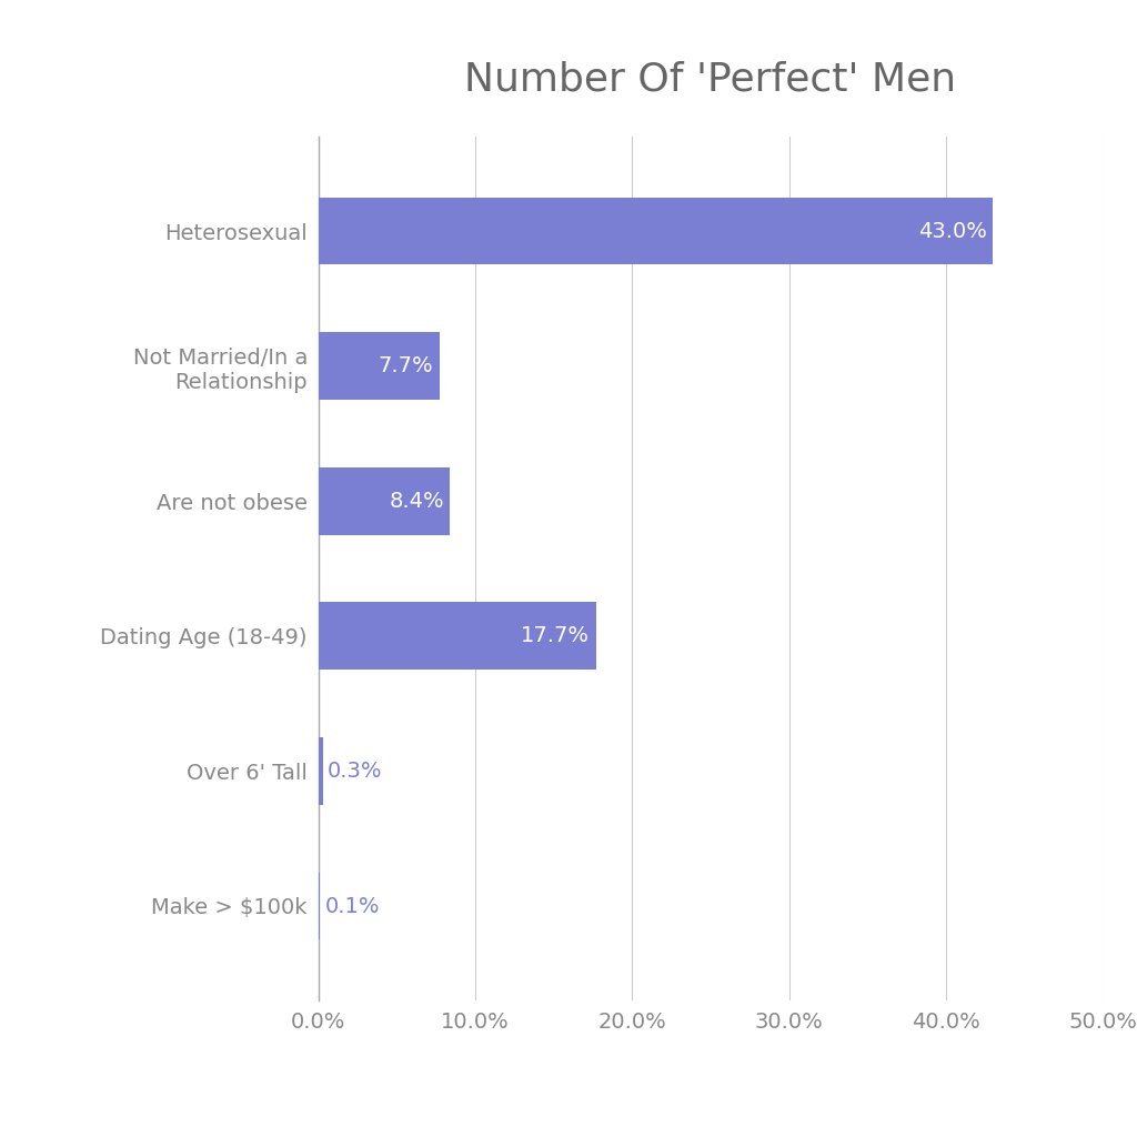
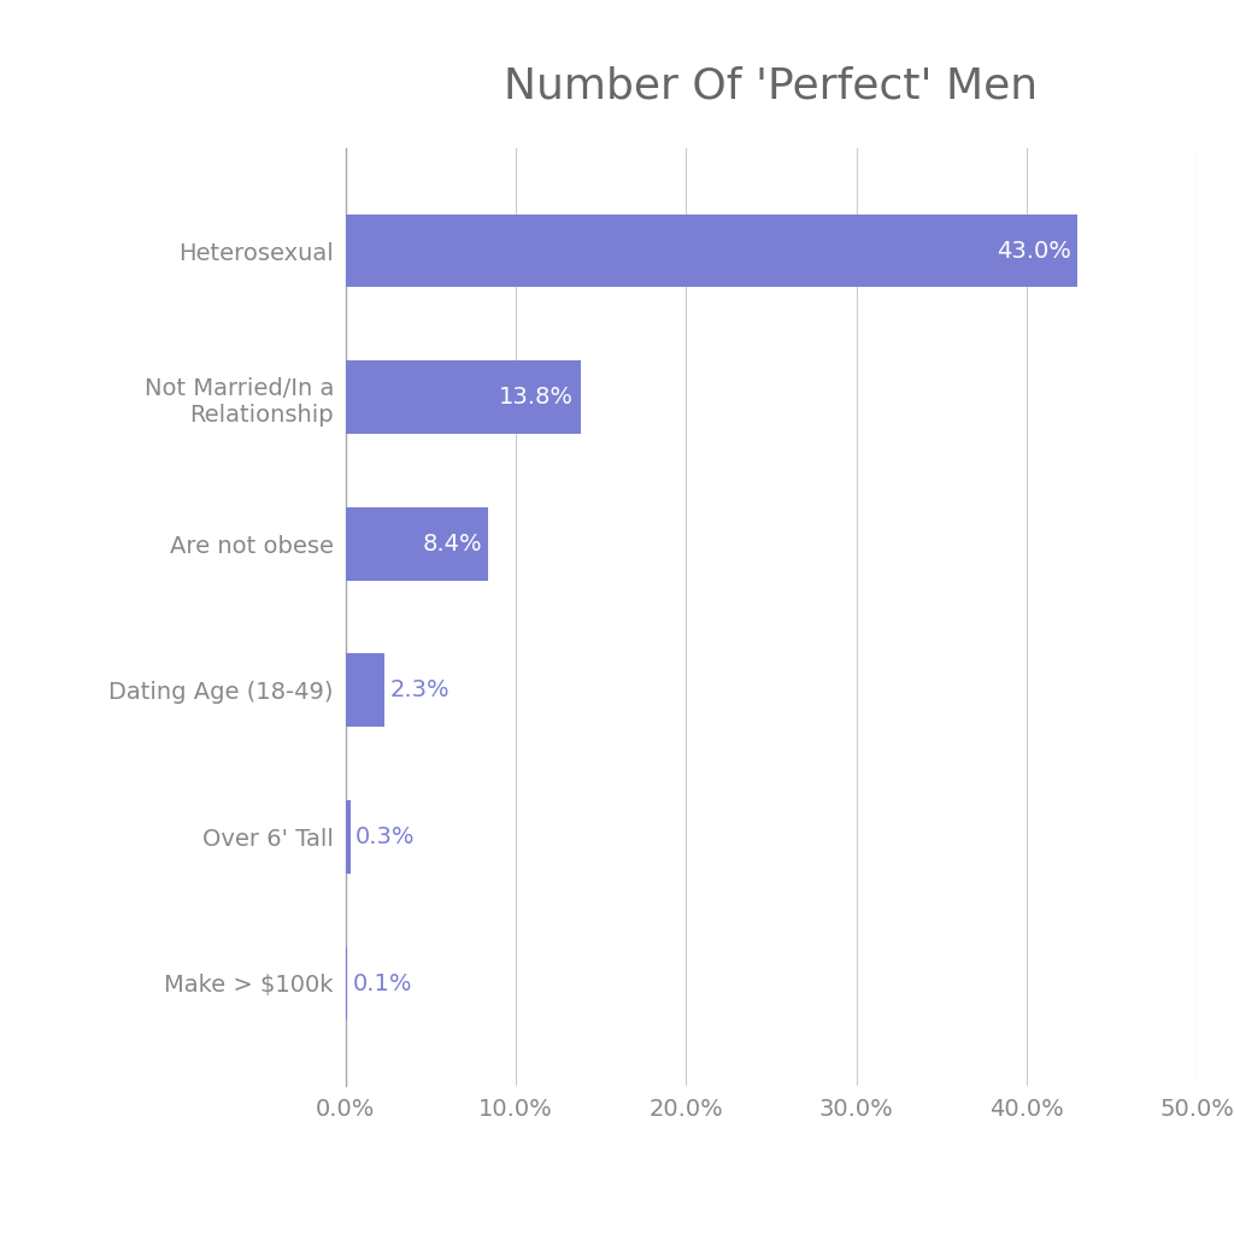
Not Married/In a Relationship: 7.7% -> 13.8%
Dating Age (18-49): 17.7% -> 2.3%
